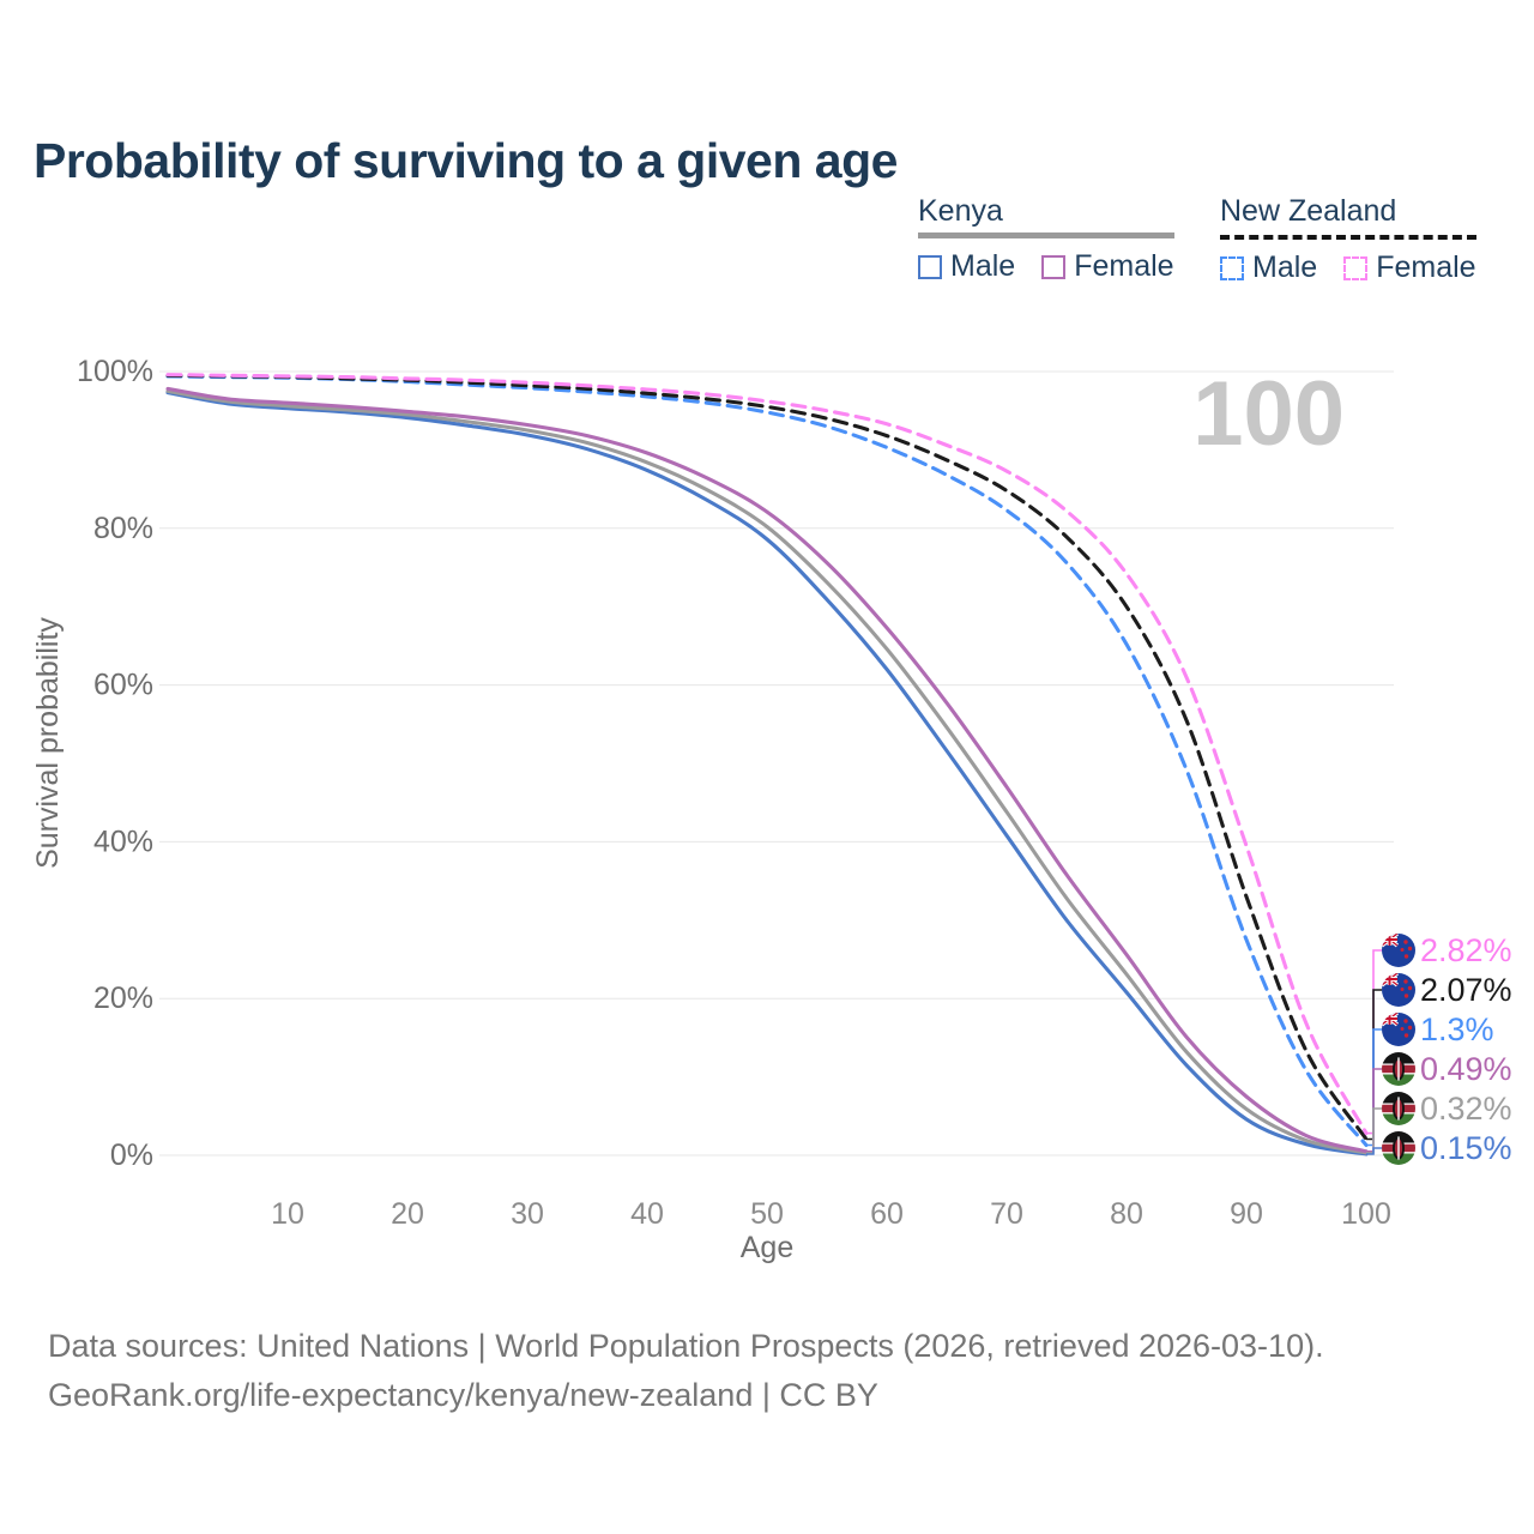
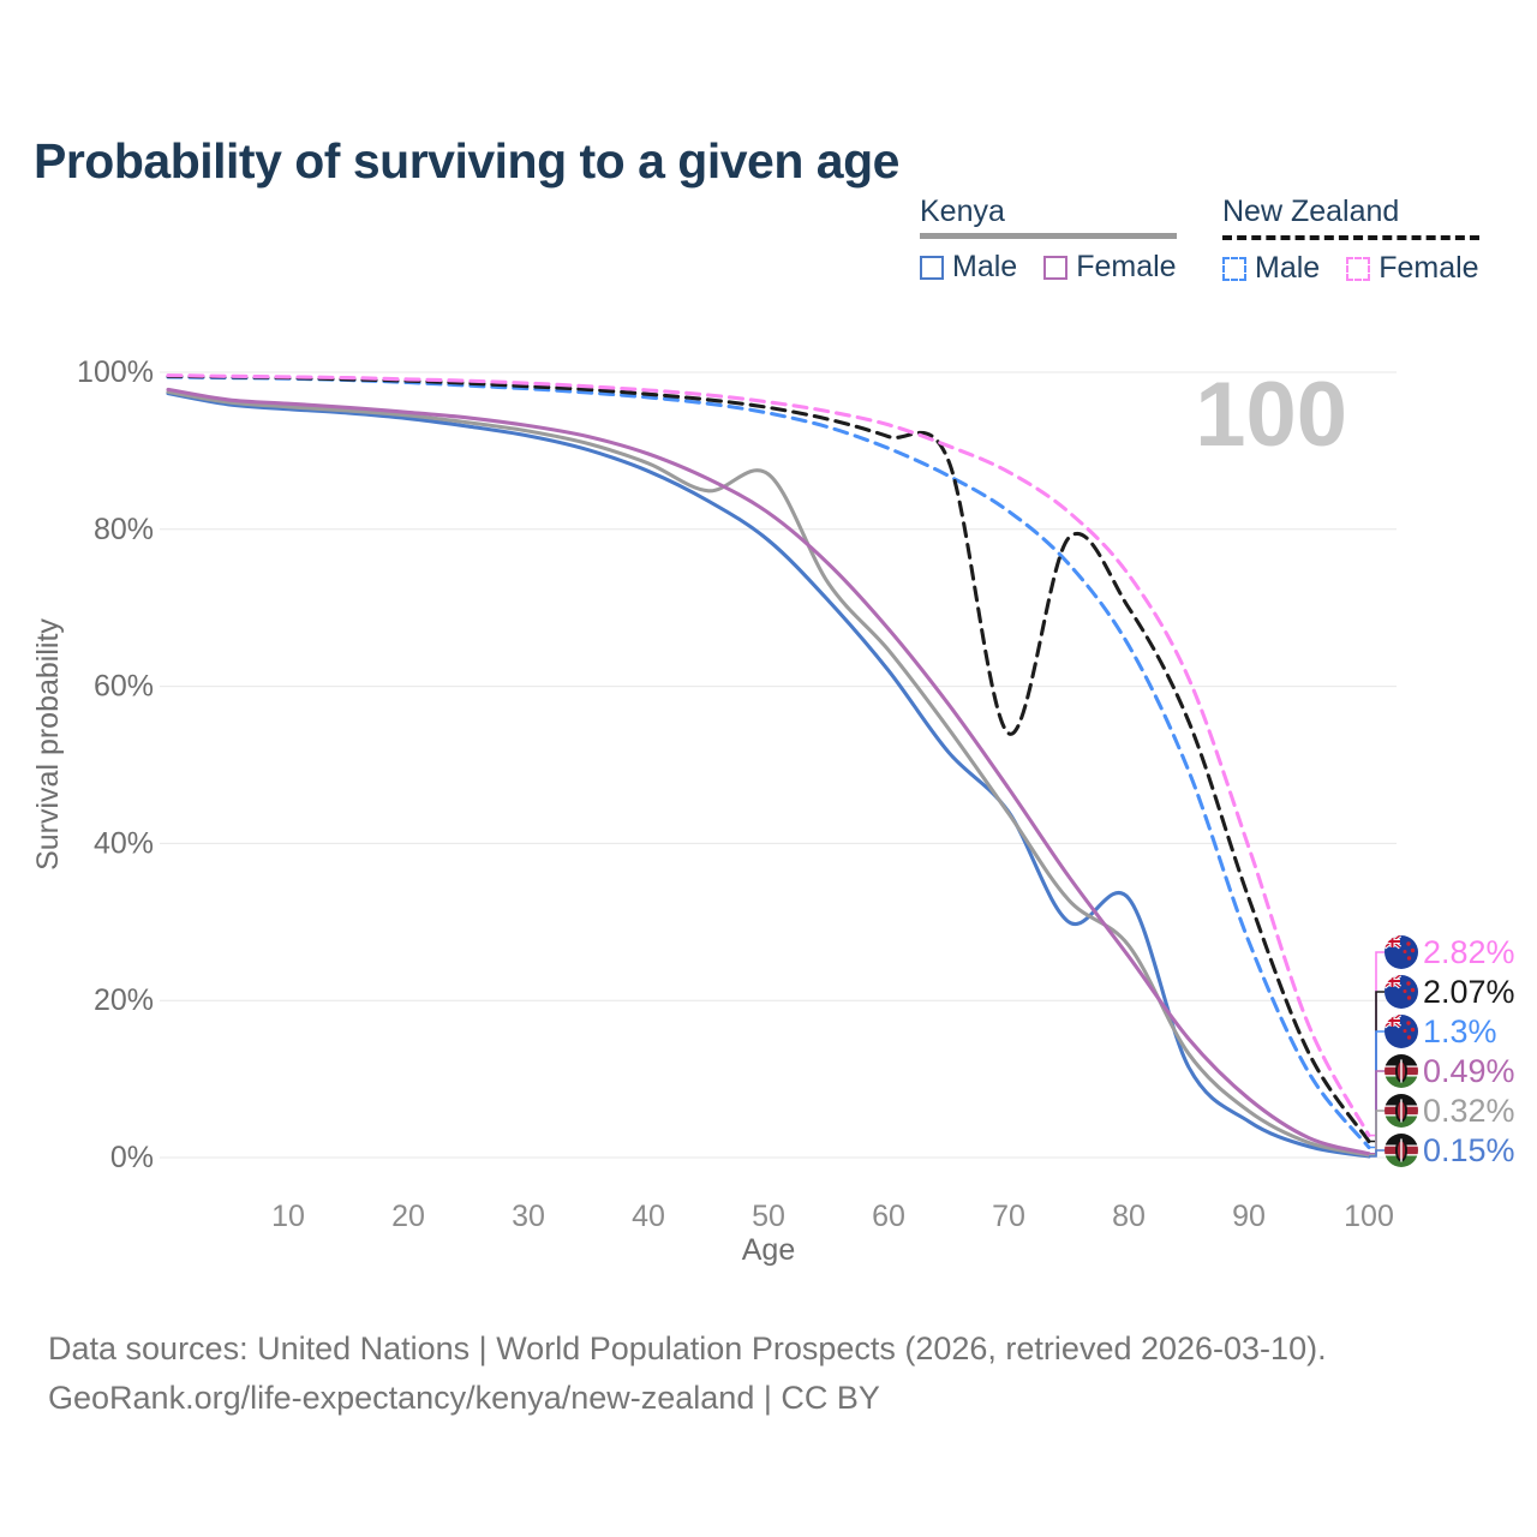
Kenya/50: 80% -> 87%
Kenya Male/70: 41% -> 44%
New Zealand/70: 85% -> 54%
Kenya Male/80: 21% -> 33%
Kenya/80: 23% -> 27%
